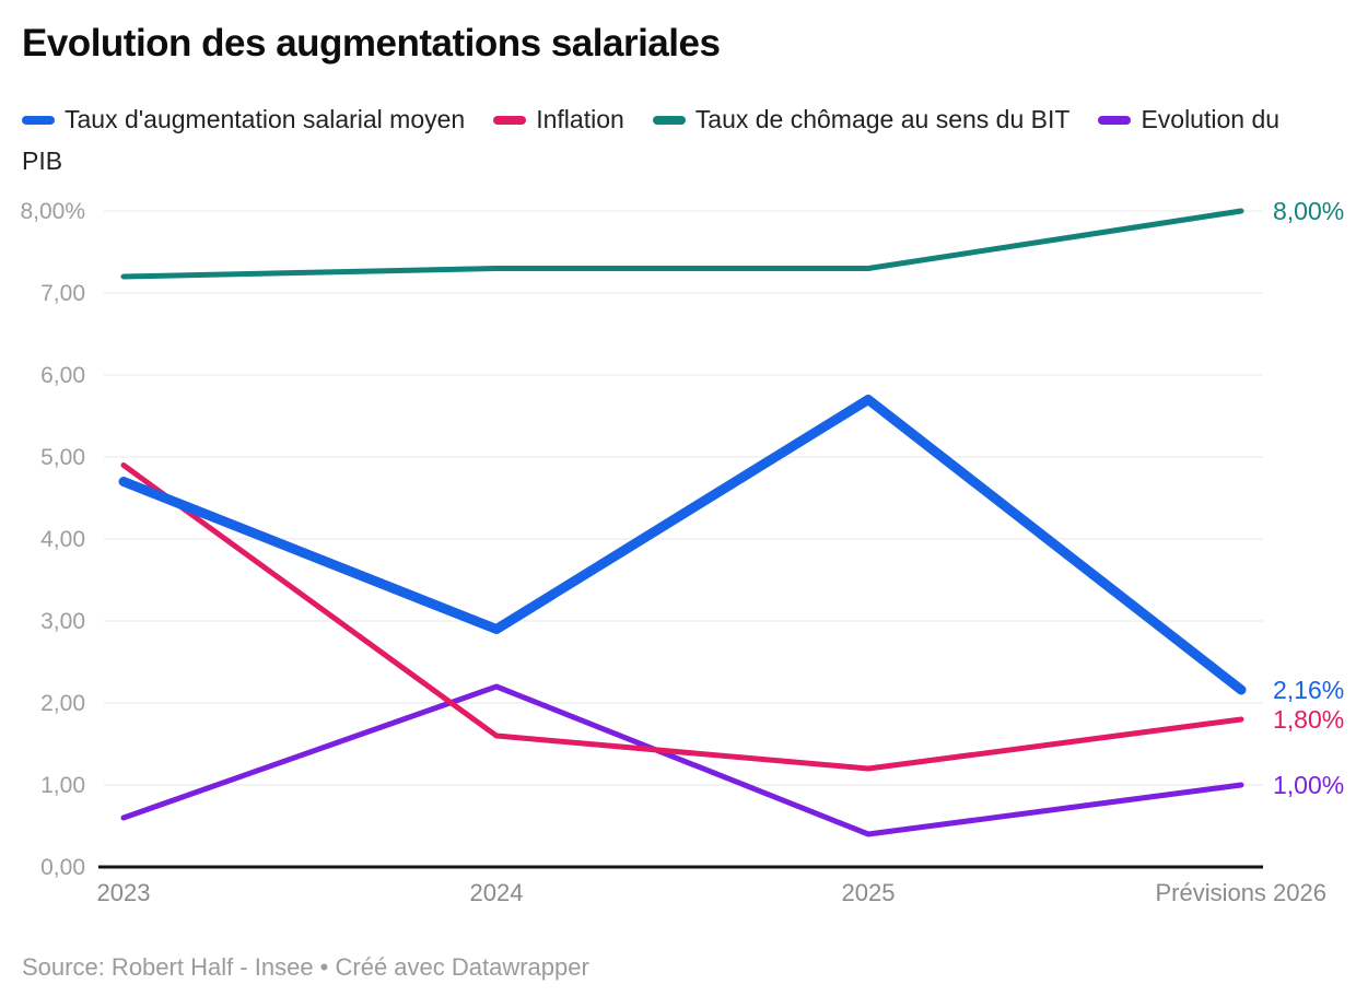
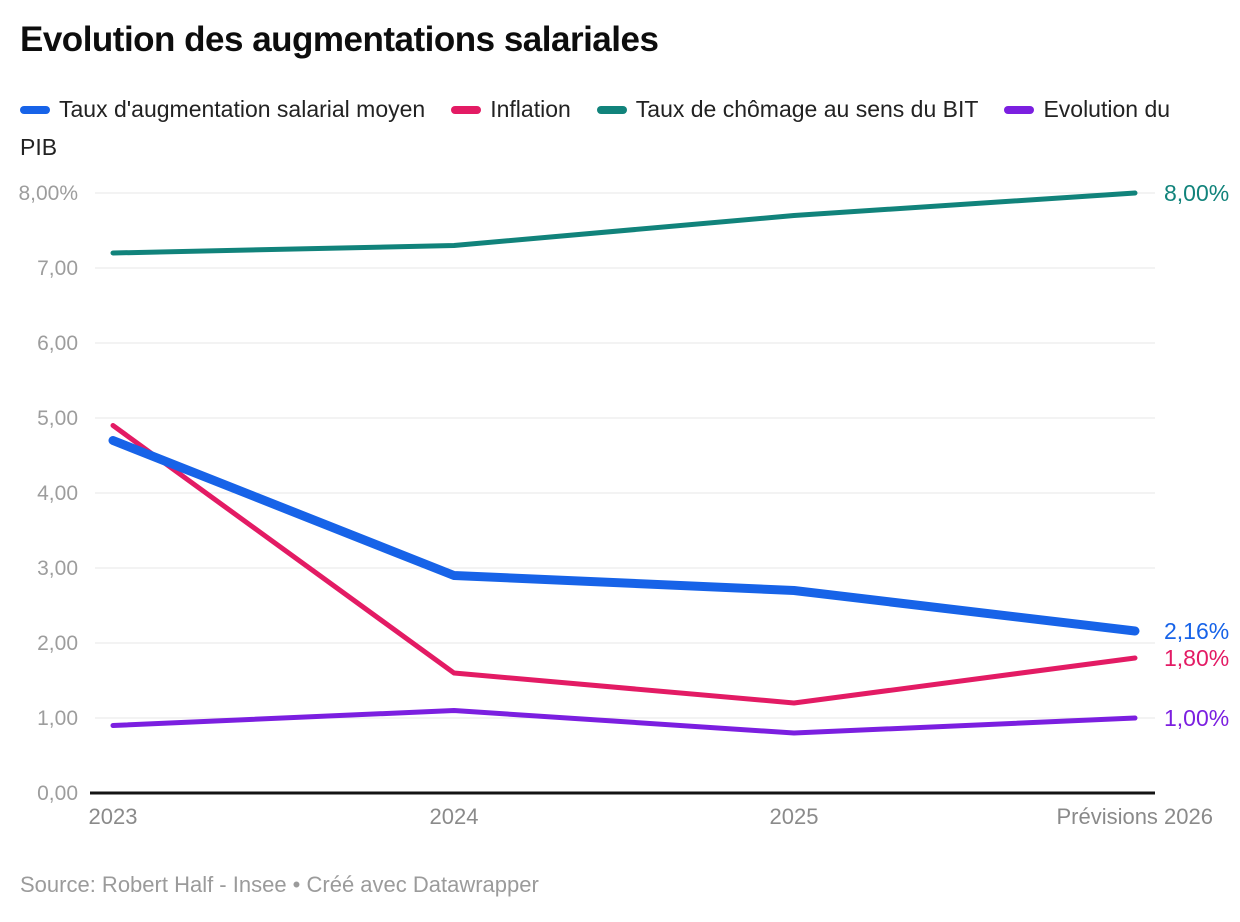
Evolution du PIB/2023: 0,6% -> 0,9%
Evolution du PIB/2024: 2,2% -> 1,1%
Taux d'augmentation salarial moyen/2025: 5,7% -> 2,7%
Taux de chômage au sens du BIT/2025: 7,3% -> 7,7%
Evolution du PIB/2025: 0,4% -> 0,8%
